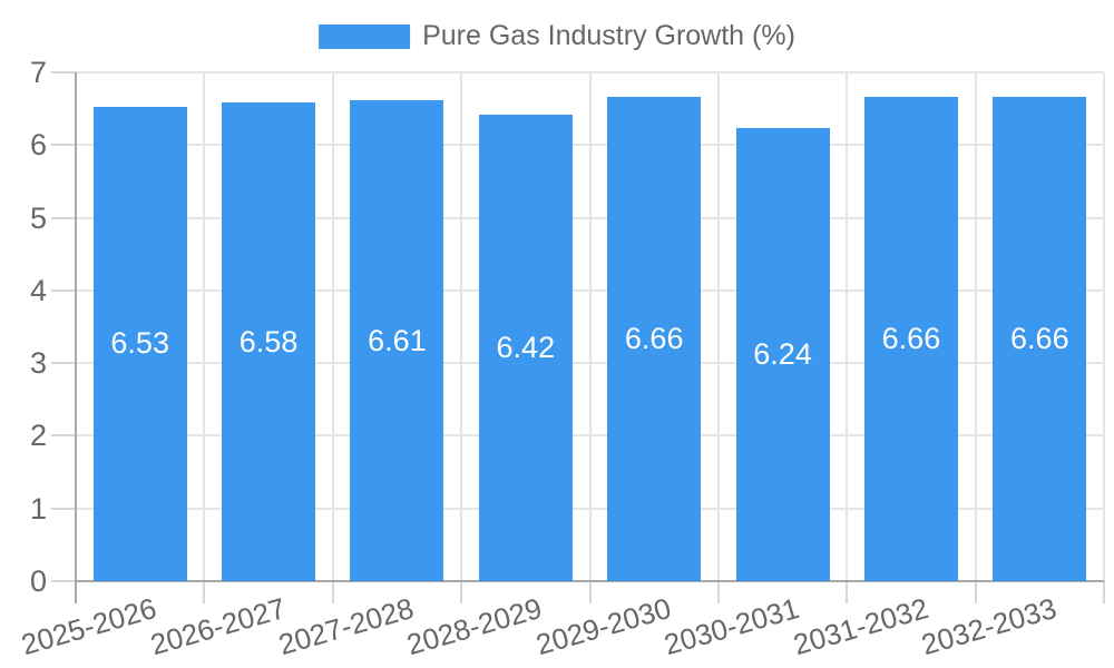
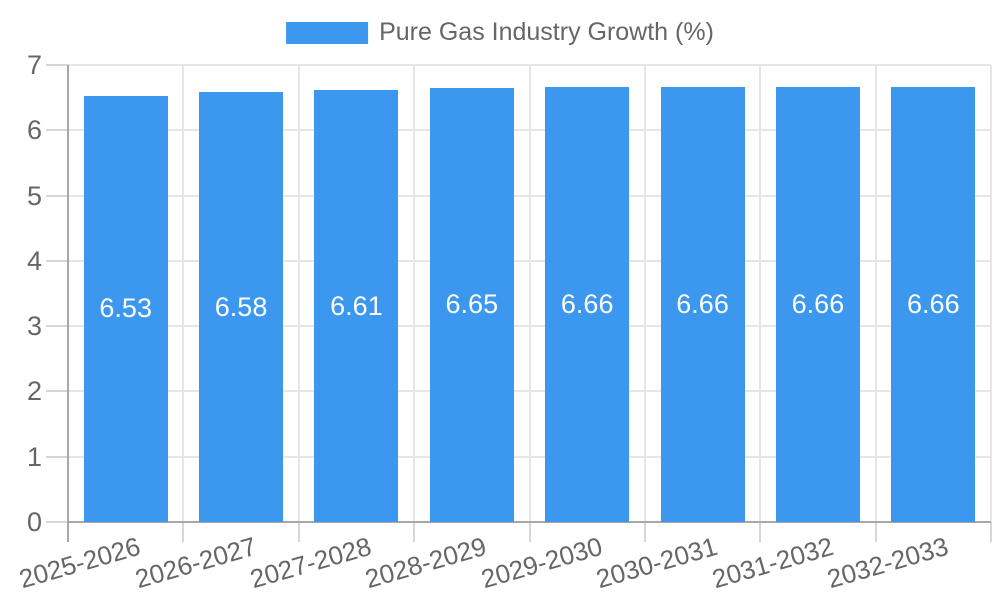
2028-2029: 6.42 -> 6.65
2030-2031: 6.24 -> 6.66
